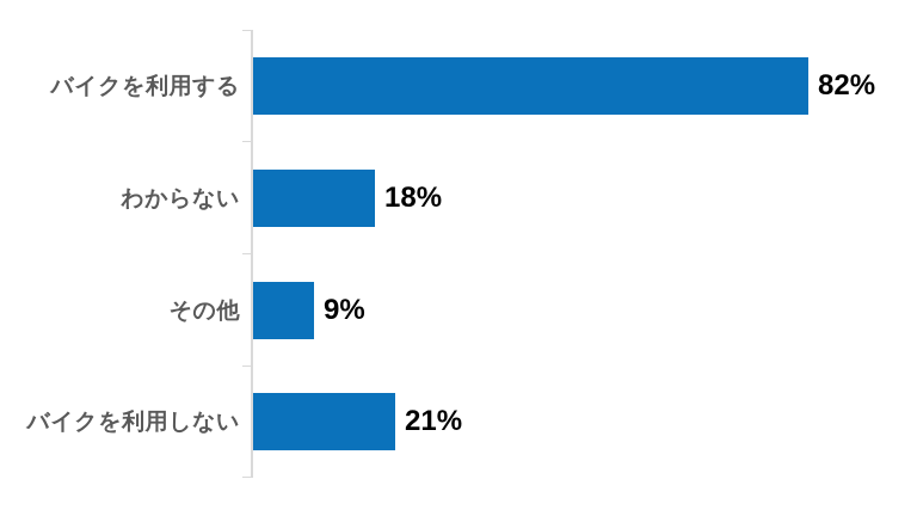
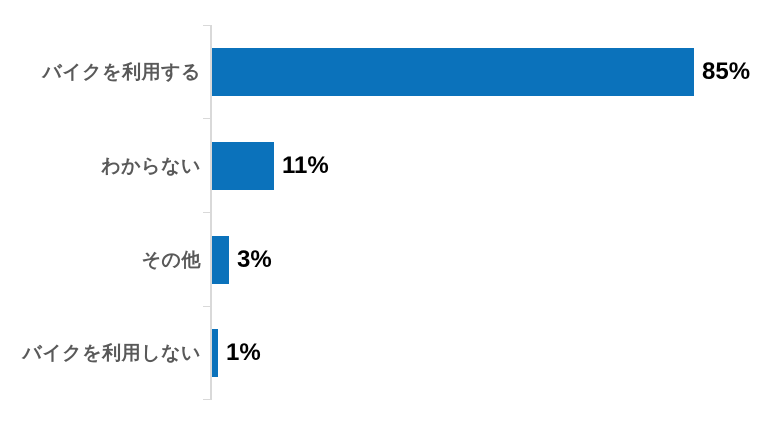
バイクを利用する: 82% -> 85%
わからない: 18% -> 11%
その他: 9% -> 3%
バイクを利用しない: 21% -> 1%
